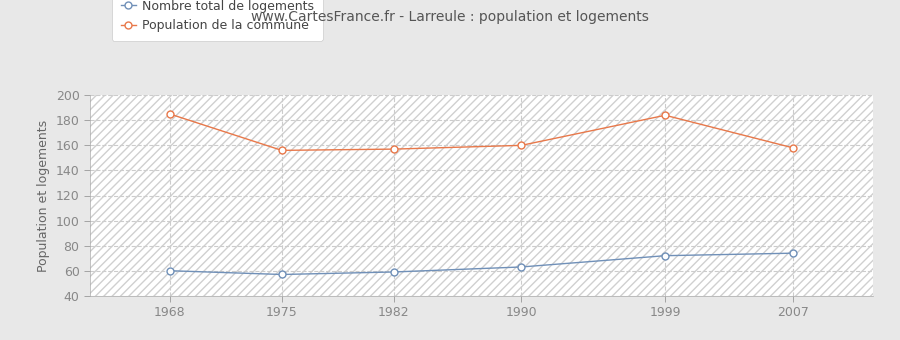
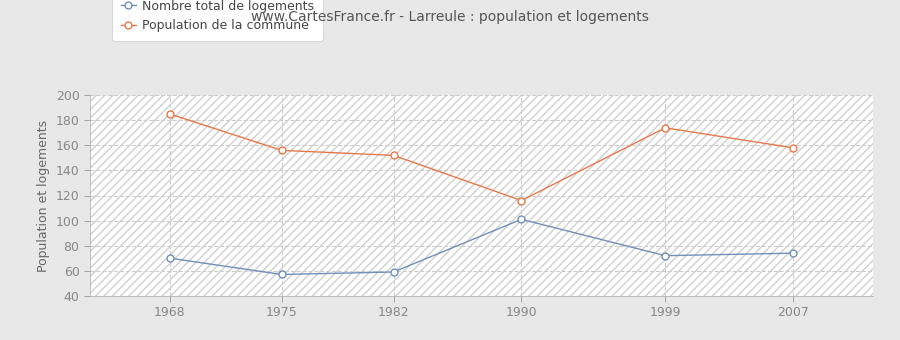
Nombre total de logements/1968: 60 -> 70
Population de la commune/1982: 157 -> 152
Nombre total de logements/1990: 63 -> 101
Population de la commune/1990: 160 -> 116
Population de la commune/1999: 184 -> 174
